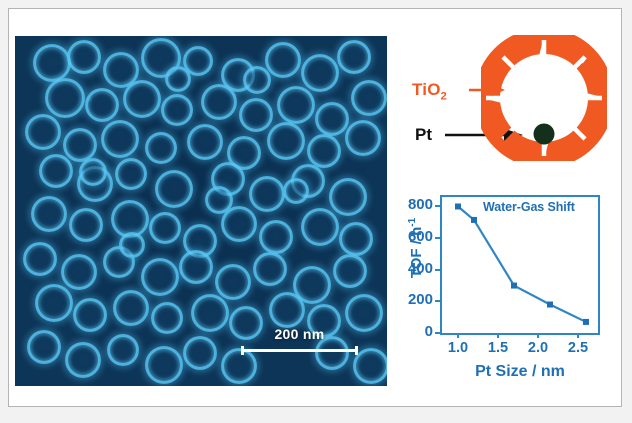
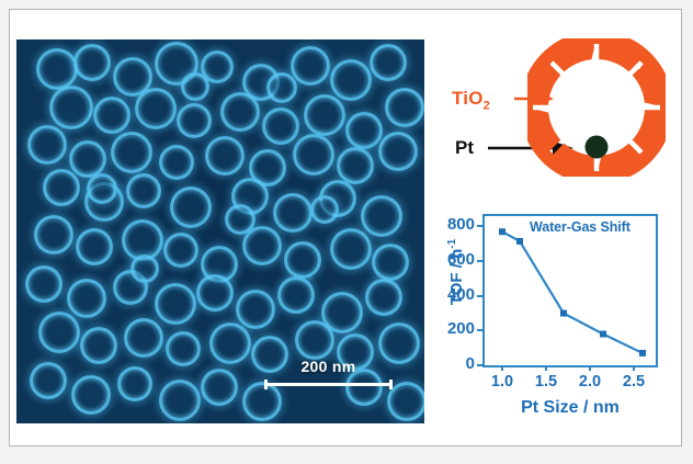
1.0: 800 -> 770
